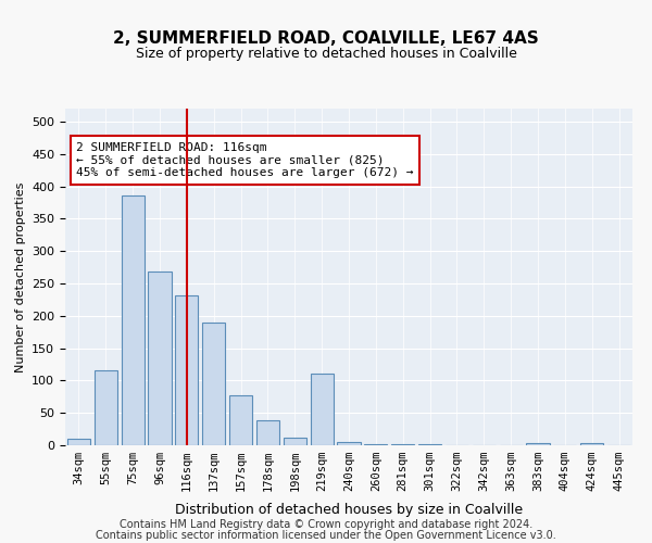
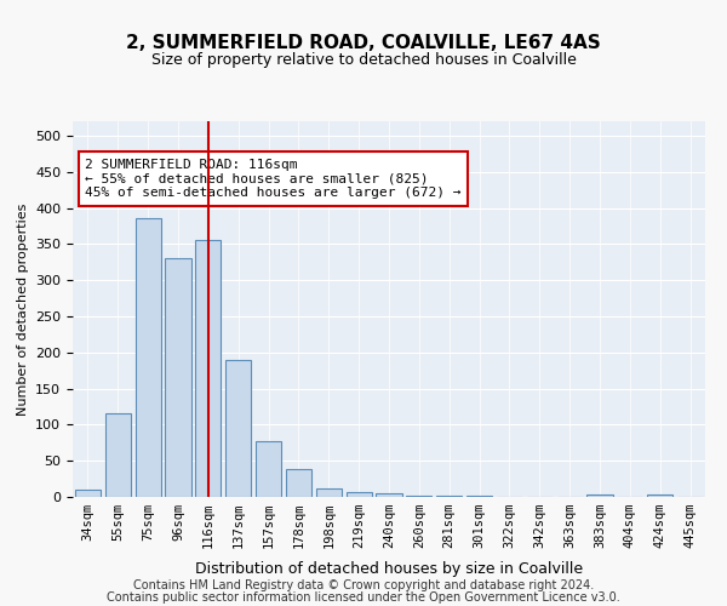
96sqm: 268 -> 330
116sqm: 232 -> 355
219sqm: 110 -> 7
